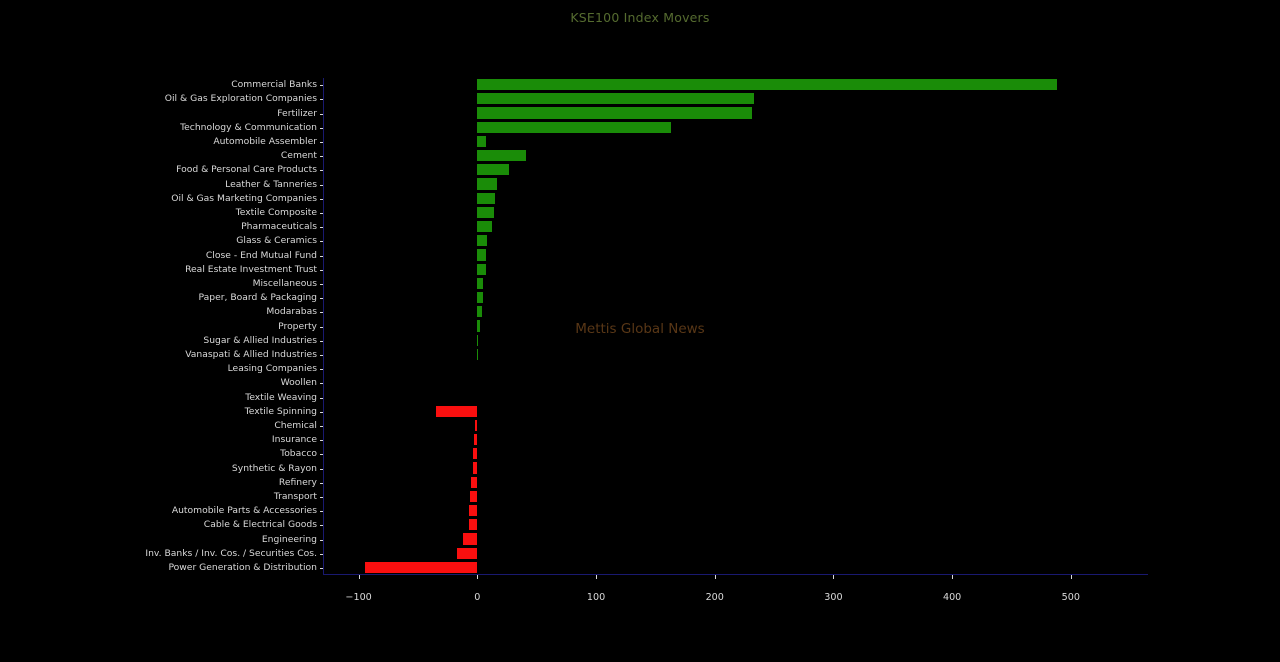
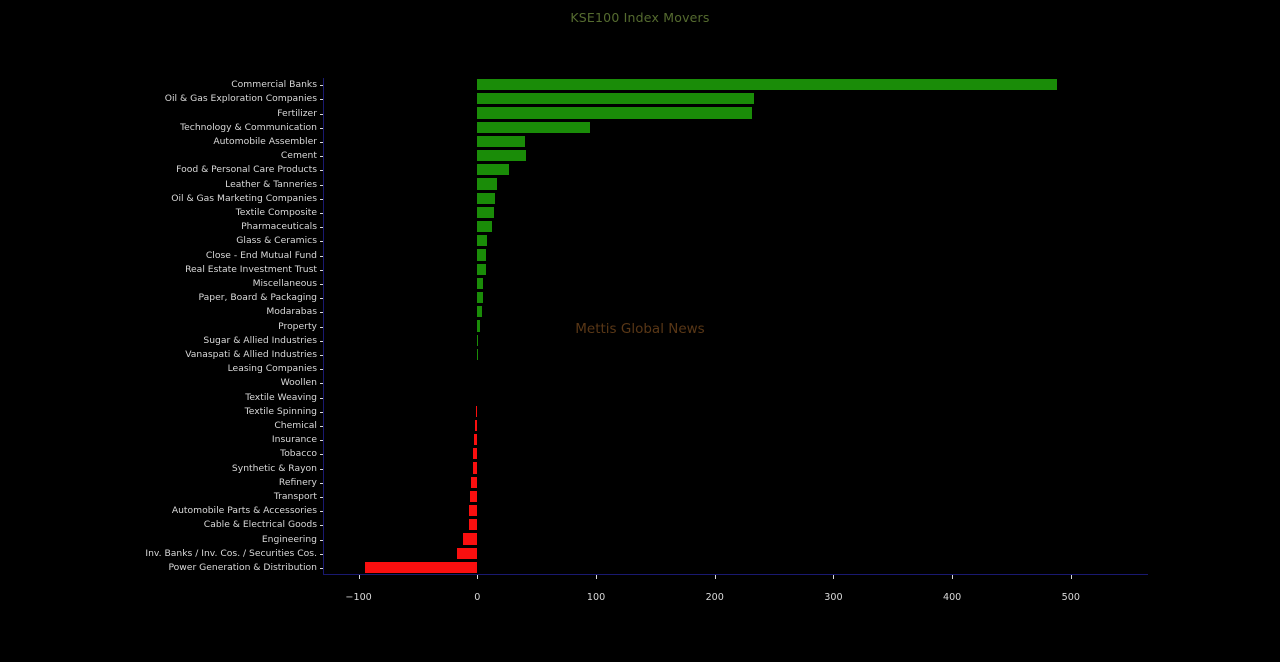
Technology & Communication: 163 -> 95
Automobile Assembler: 7 -> 40
Textile Spinning: -35 -> -1
